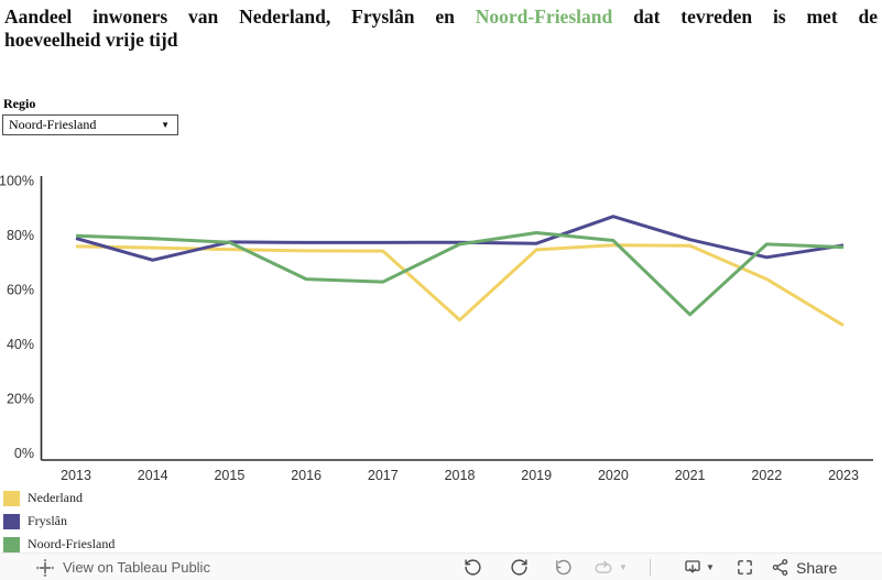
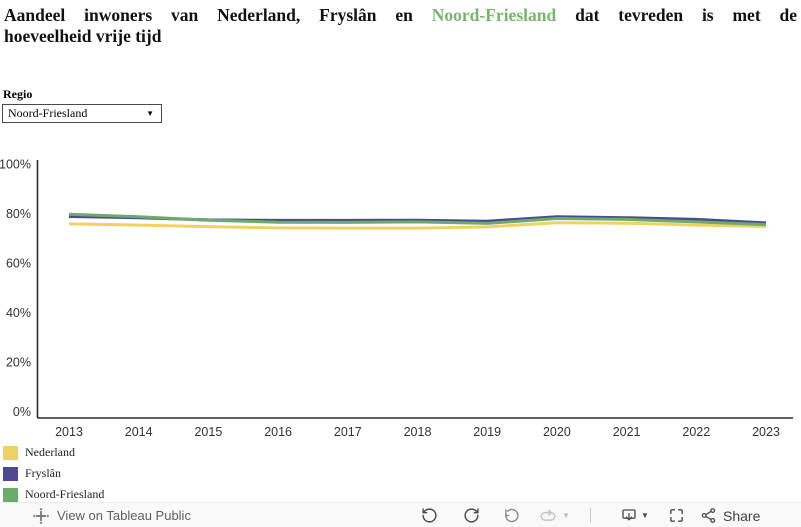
Fryslân/2014: 71% -> 78%
Noord-Friesland/2016: 64% -> 77%
Noord-Friesland/2017: 63% -> 77%
Nederland/2018: 49% -> 74%
Noord-Friesland/2019: 81% -> 76%
Fryslân/2020: 87% -> 79%
Noord-Friesland/2021: 51% -> 78%
Nederland/2022: 64% -> 76%
Fryslân/2022: 72% -> 78%
Nederland/2023: 47% -> 75%
